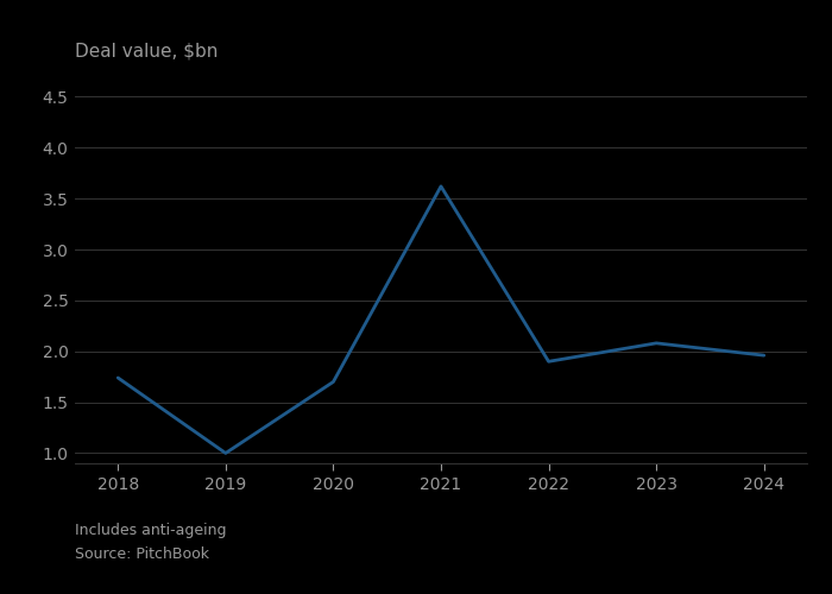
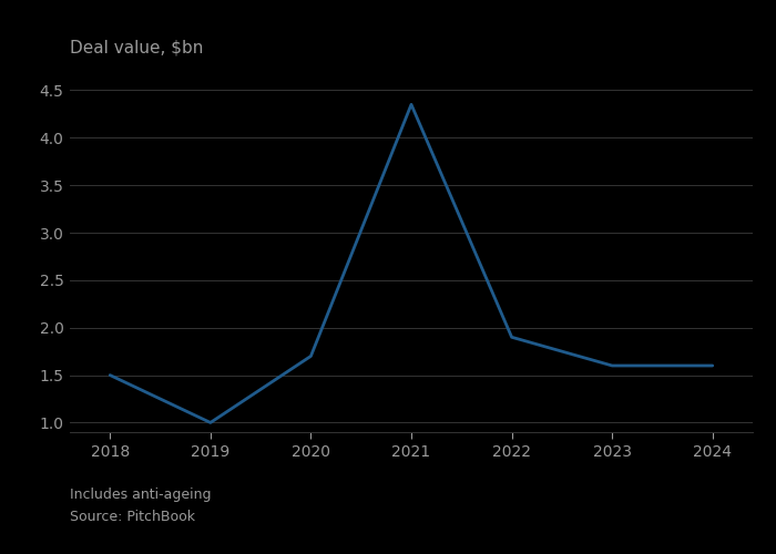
2018: 1.74 -> 1.50
2021: 3.62 -> 4.35
2023: 2.08 -> 1.60
2024: 1.96 -> 1.60
